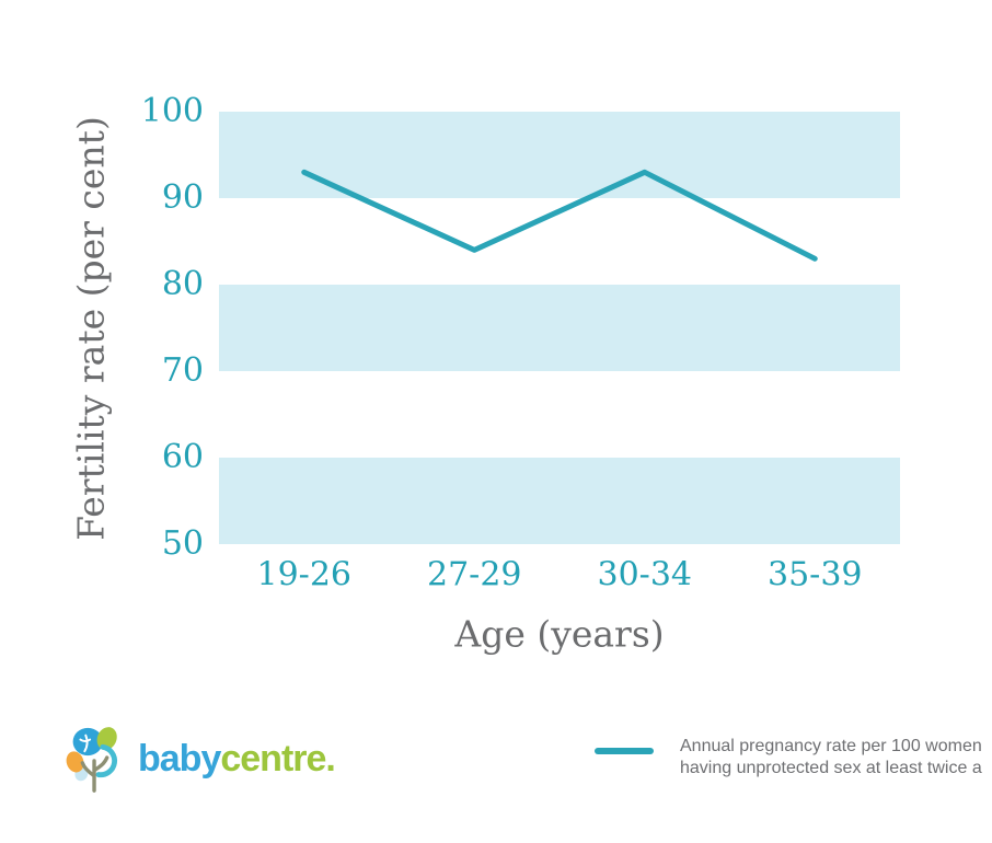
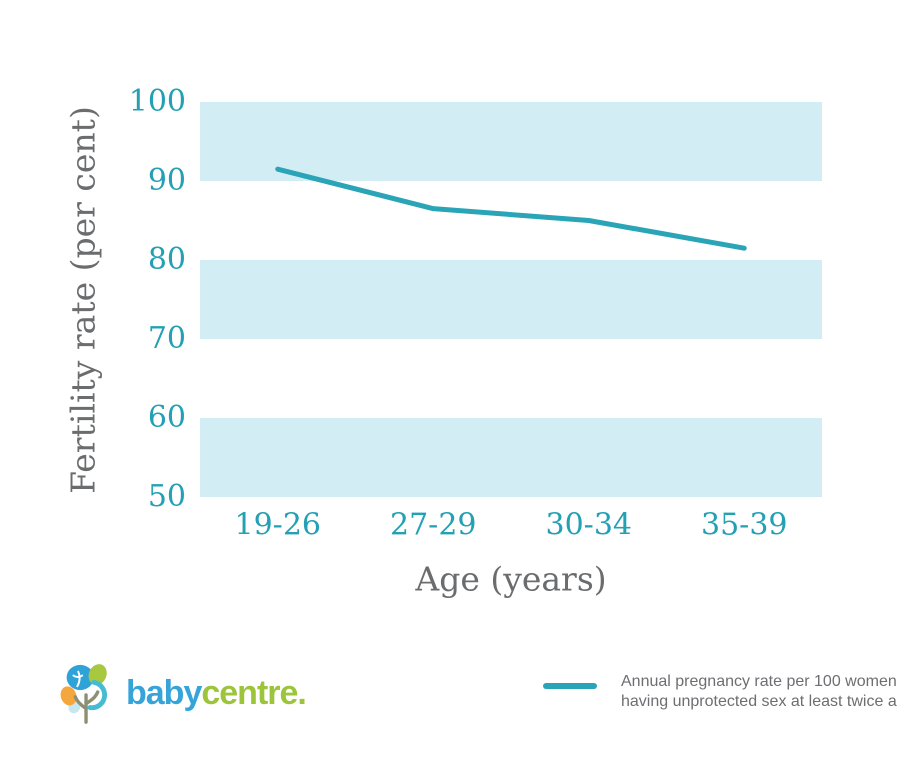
19-26: 93 -> 92
27-29: 84 -> 86
30-34: 93 -> 85
35-39: 83 -> 82
